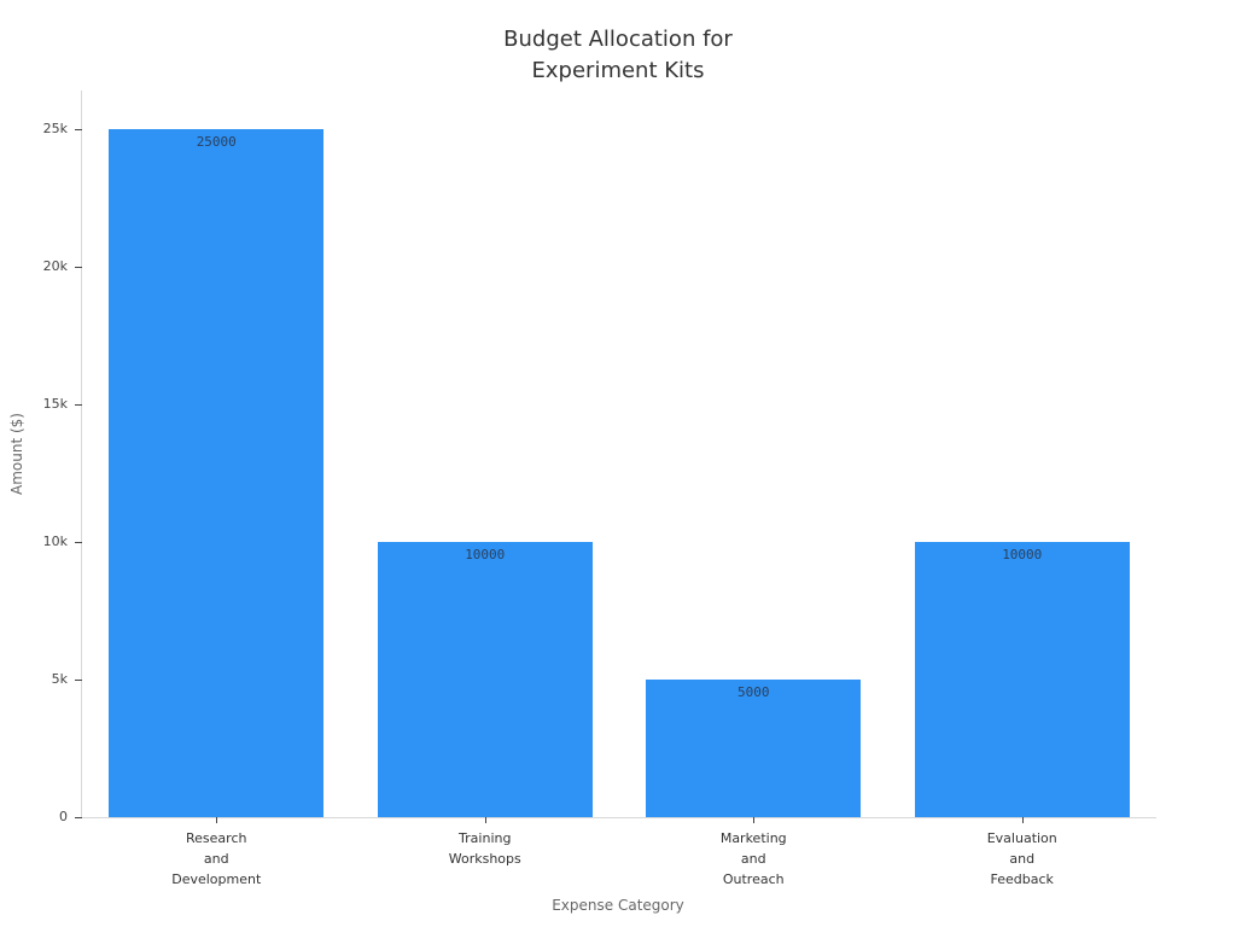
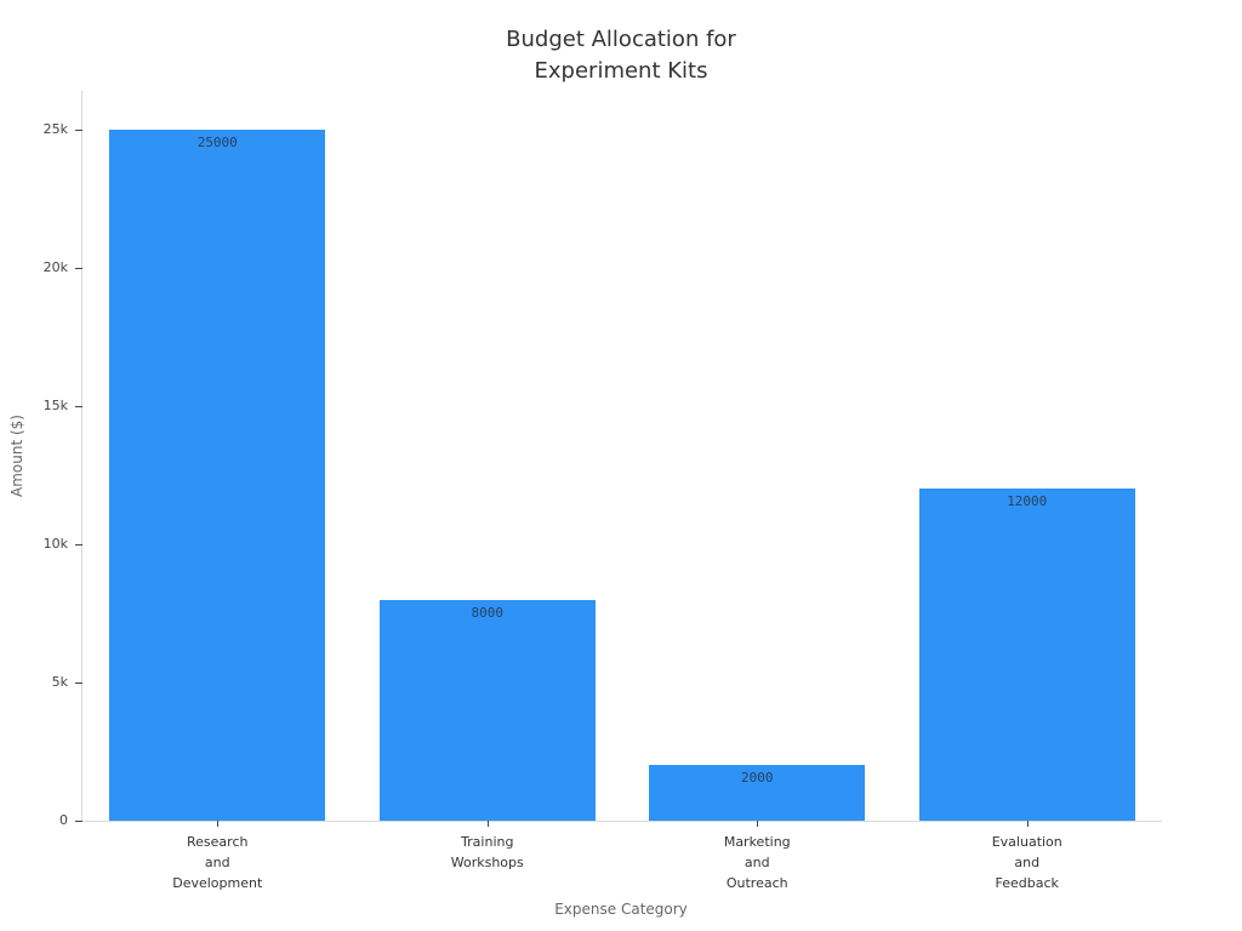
Training Workshops: 10000 -> 8000
Marketing and Outreach: 5000 -> 2000
Evaluation and Feedback: 10000 -> 12000
